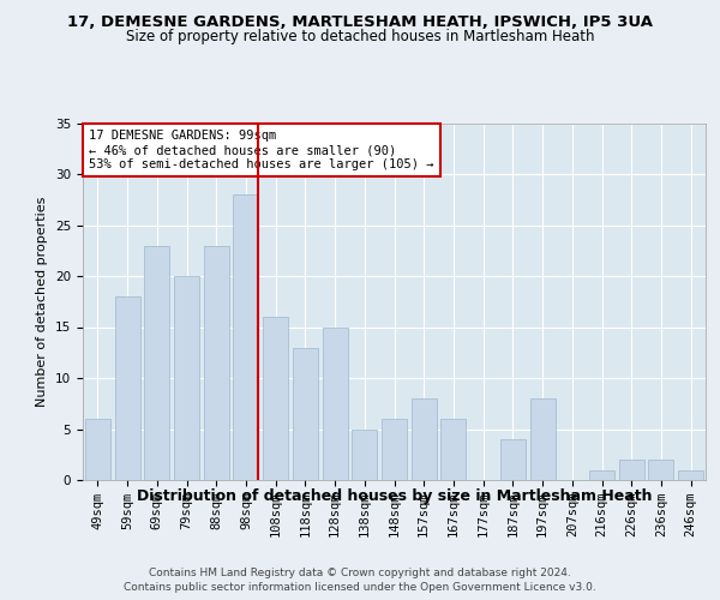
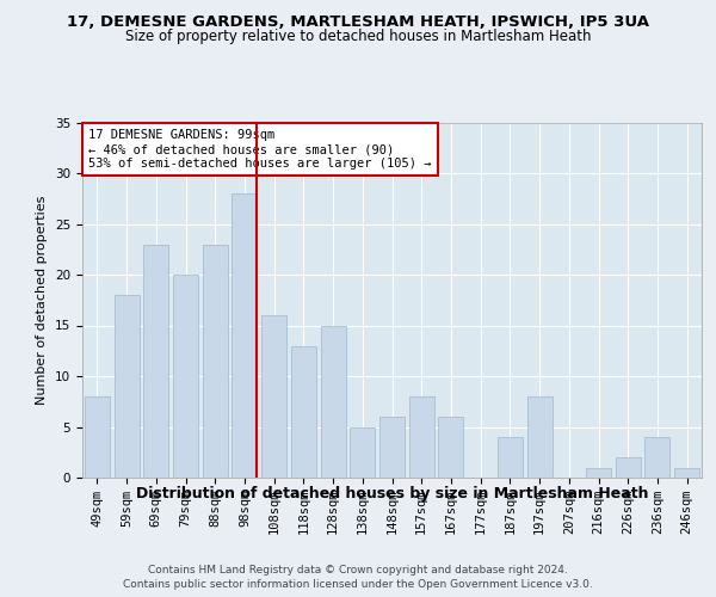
49sqm: 6 -> 8
236sqm: 2 -> 4
